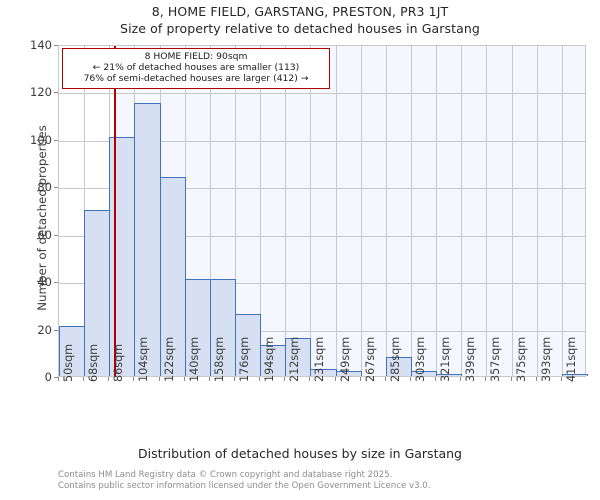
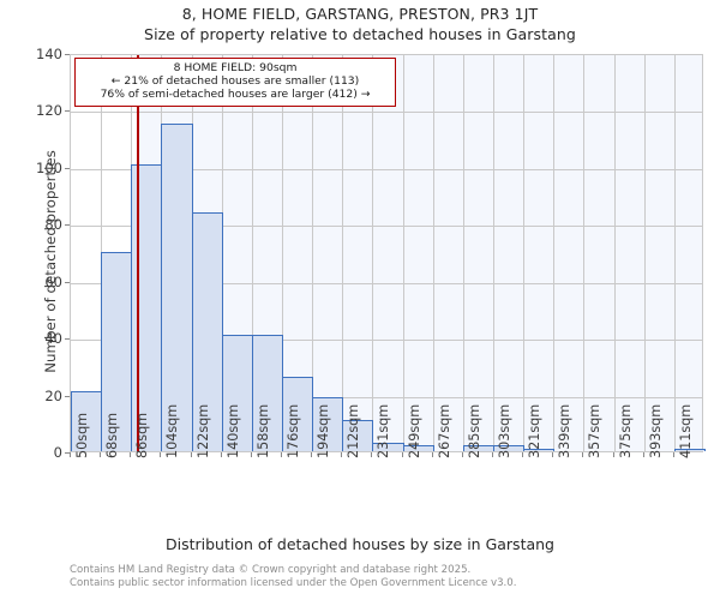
194sqm: 13 -> 19
212sqm: 16 -> 11
285sqm: 8 -> 2
